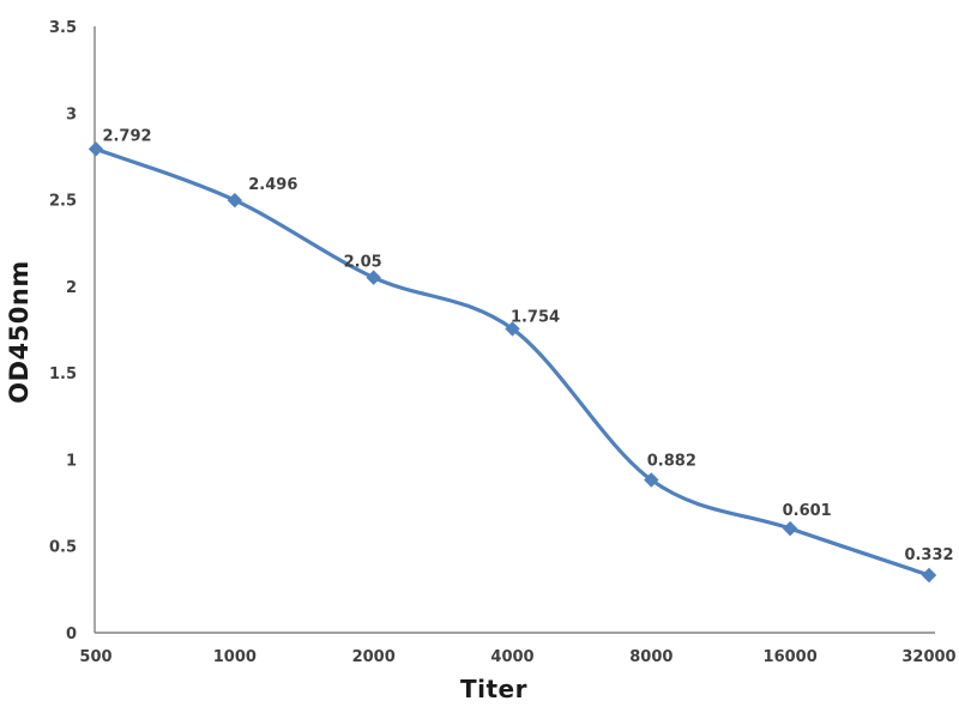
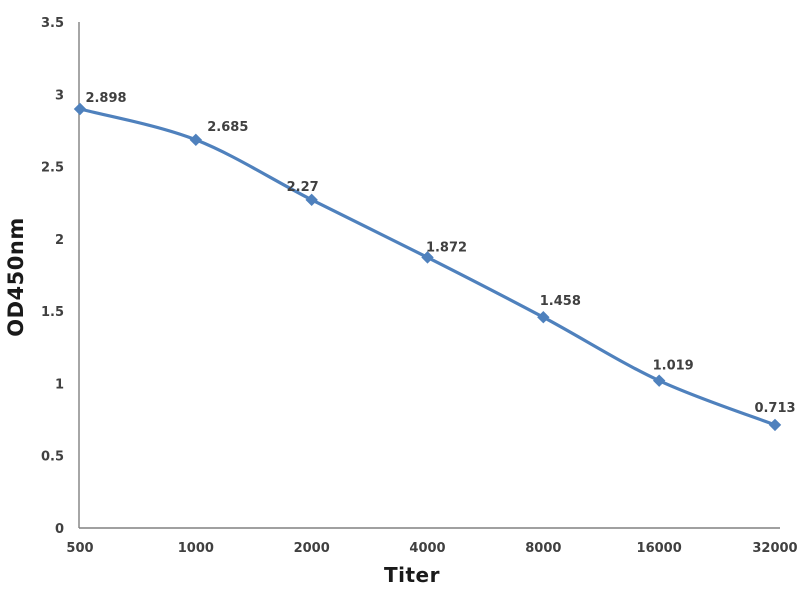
500: 2.792 -> 2.898
1000: 2.496 -> 2.685
2000: 2.05 -> 2.27
4000: 1.754 -> 1.872
8000: 0.882 -> 1.458
16000: 0.601 -> 1.019
32000: 0.332 -> 0.713
